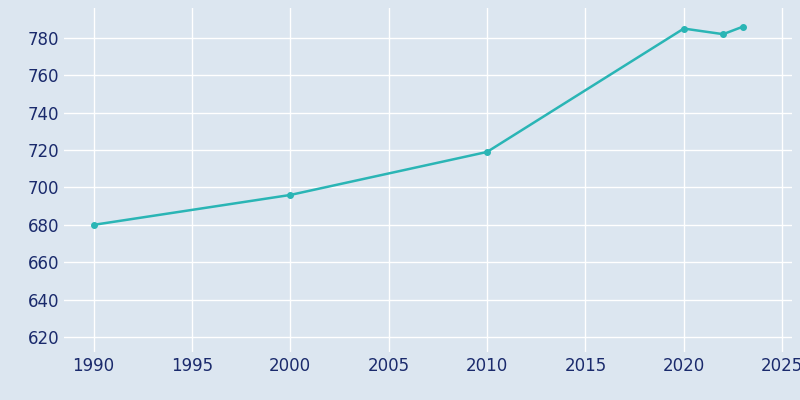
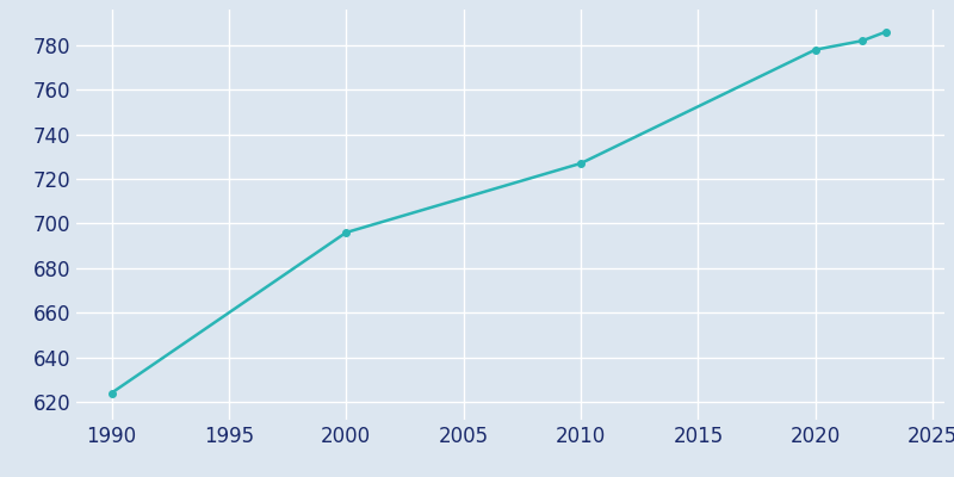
1990: 680 -> 624
2010: 719 -> 727
2020: 785 -> 778
